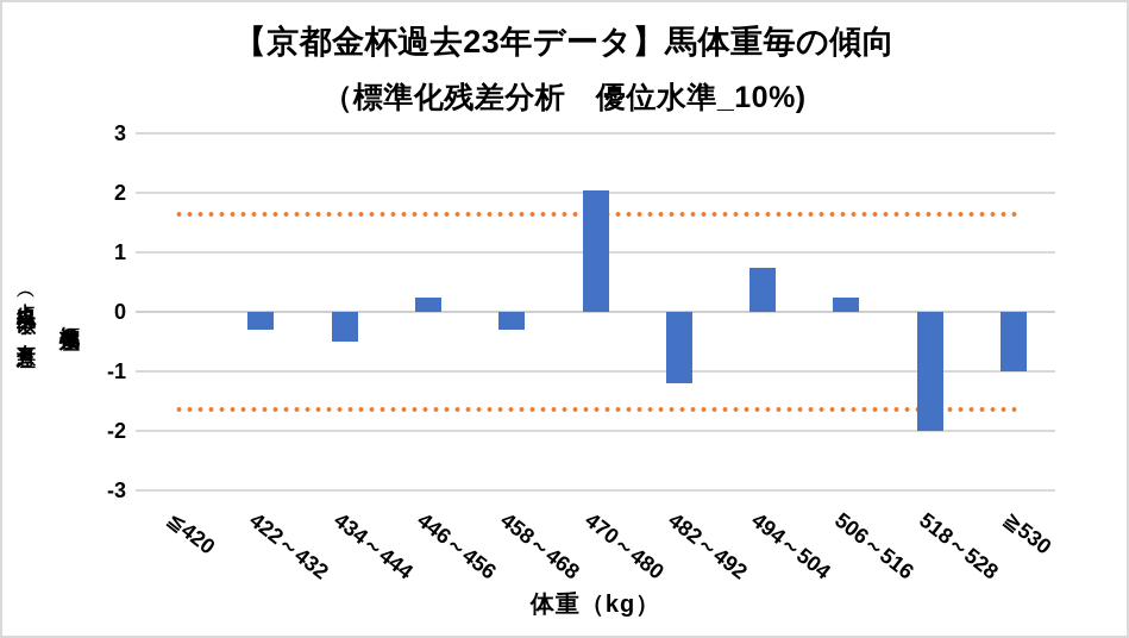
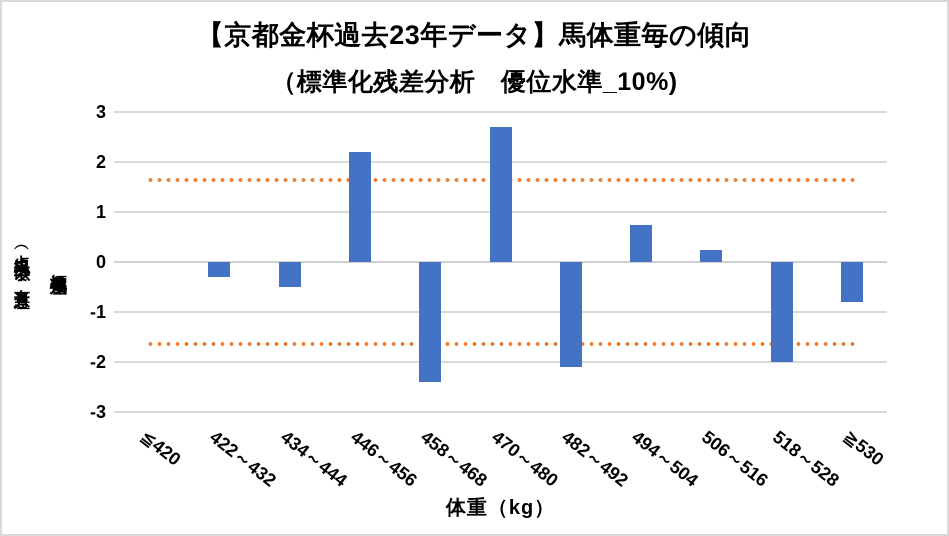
446～456: 0.2 -> 2.2
458～468: -0.3 -> -2.4
470～480: 2.0 -> 2.7
482～492: -1.2 -> -2.1
≧530: -1.0 -> -0.8
